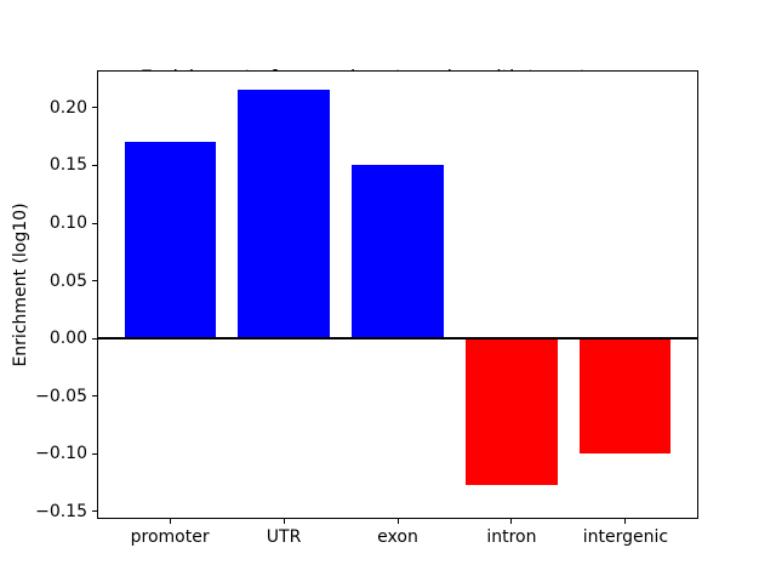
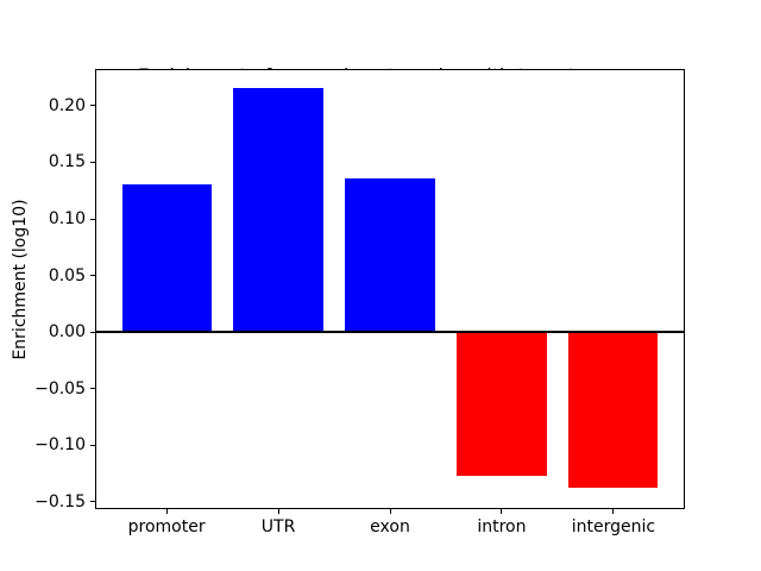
promoter: 0.17 -> 0.13
exon: 0.15 -> 0.14
intergenic: -0.10 -> -0.14
